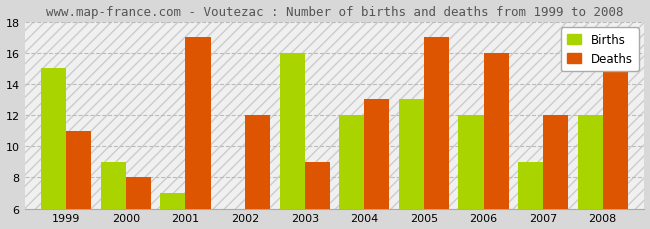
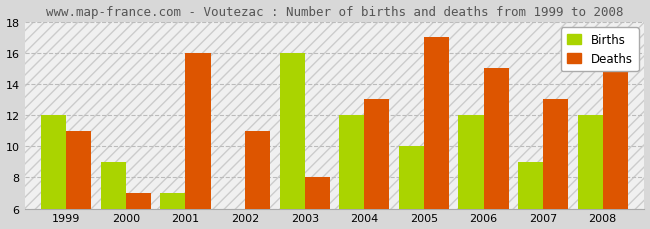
Births/1999: 15 -> 12
Deaths/2000: 8 -> 7
Deaths/2001: 17 -> 16
Deaths/2002: 12 -> 11
Deaths/2003: 9 -> 8
Births/2005: 13 -> 10
Deaths/2006: 16 -> 15
Deaths/2007: 12 -> 13
